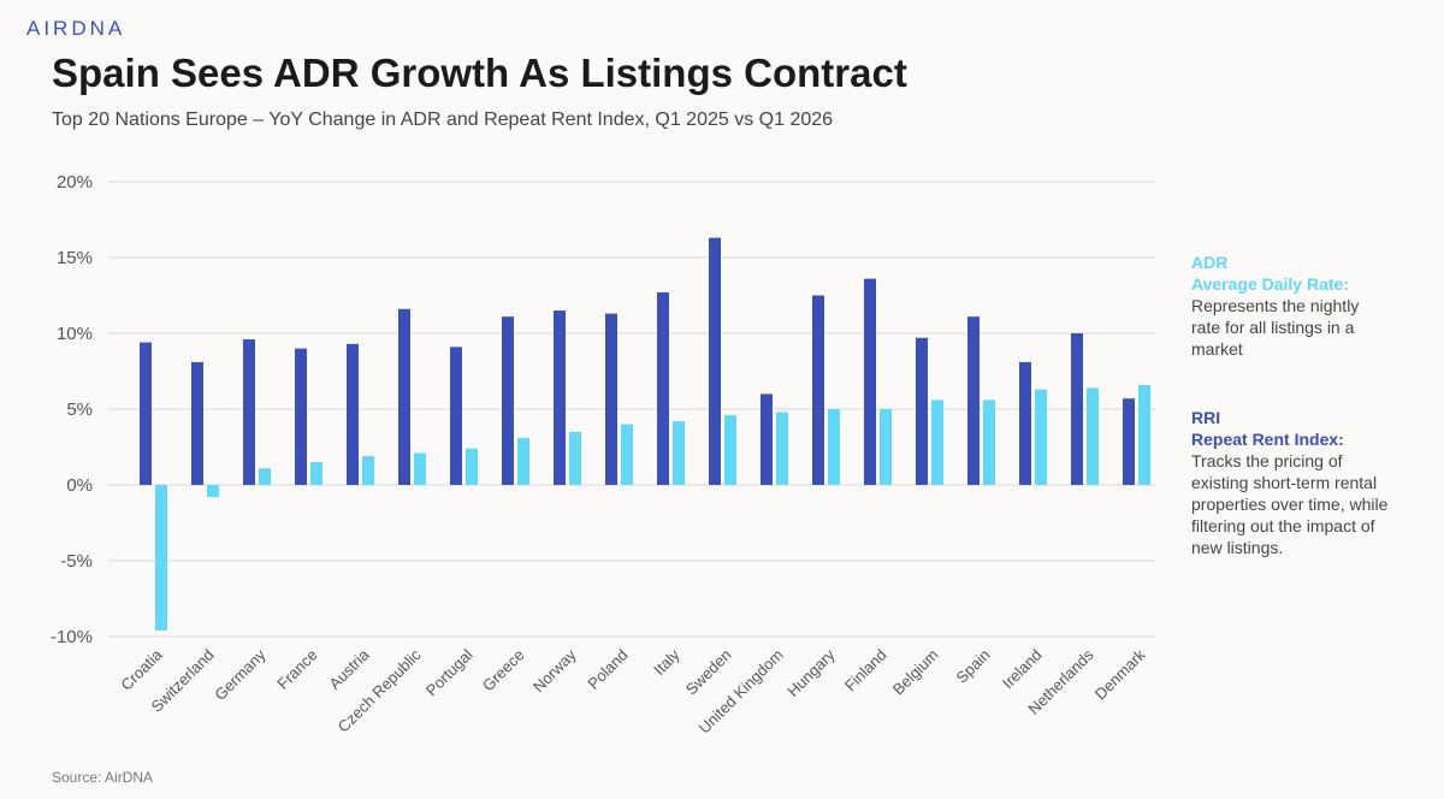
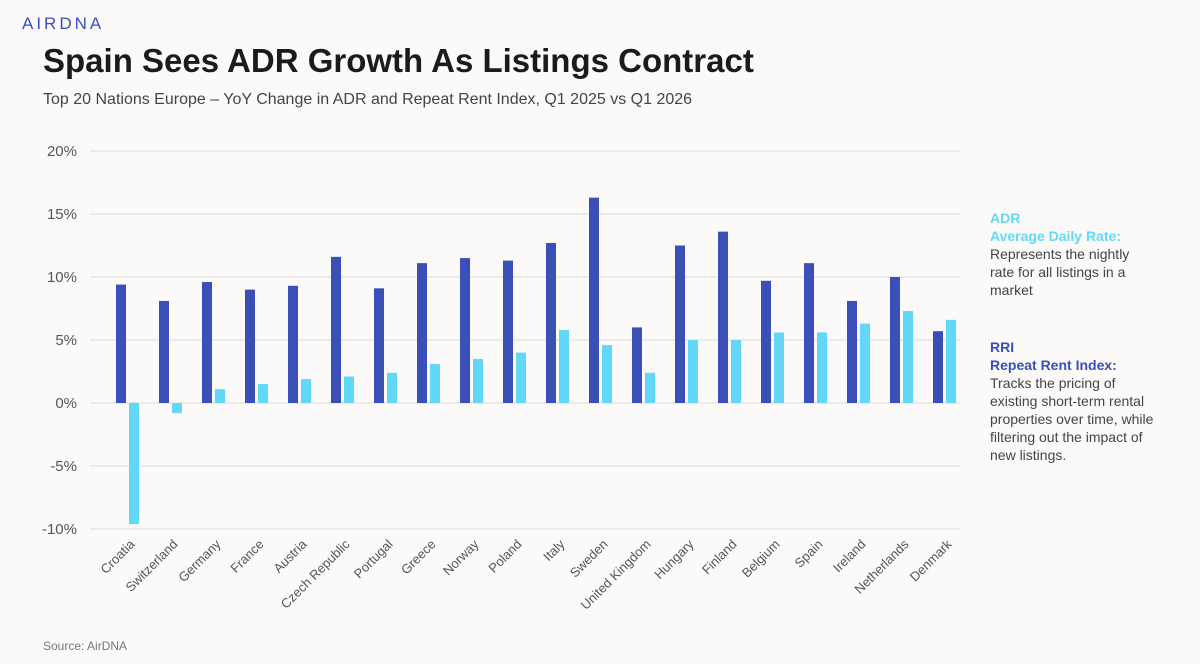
ADR/Italy: 4.2% -> 5.8%
ADR/United Kingdom: 4.8% -> 2.4%
ADR/Netherlands: 6.4% -> 7.3%
